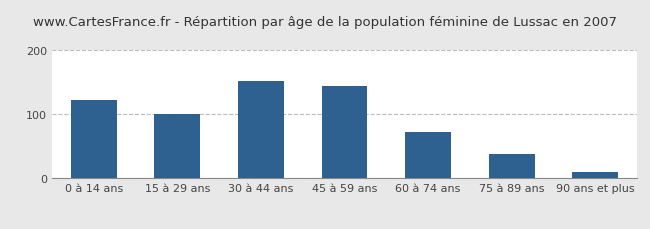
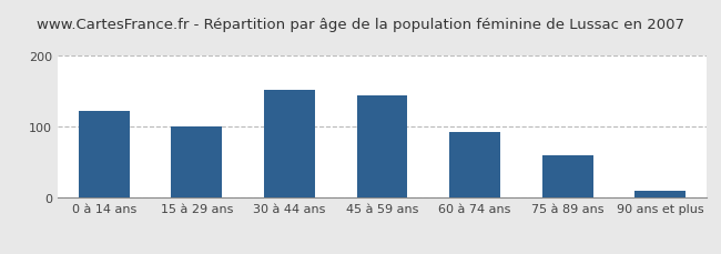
60 à 74 ans: 72 -> 92
75 à 89 ans: 38 -> 60
